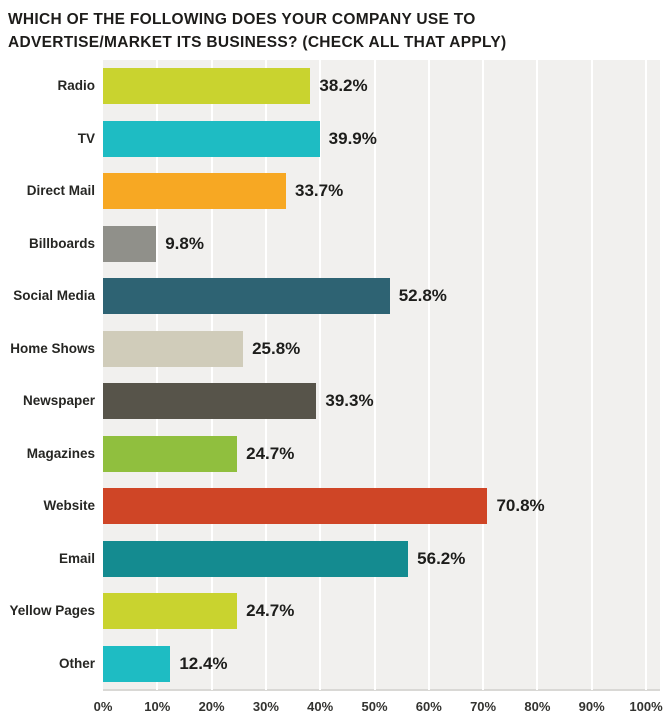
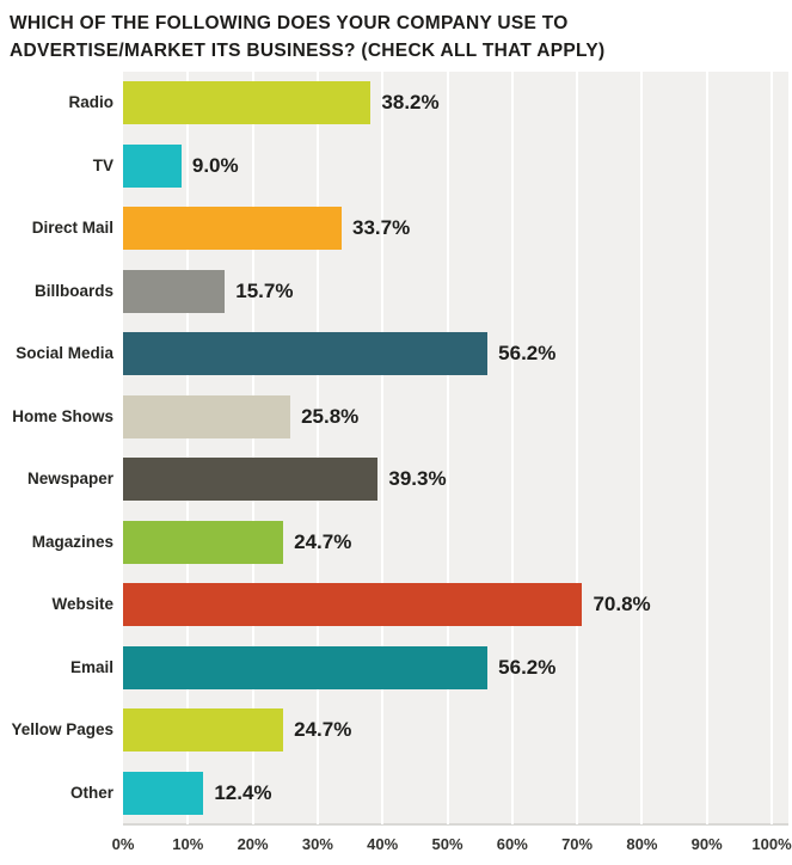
TV: 39.9% -> 9.0%
Billboards: 9.8% -> 15.7%
Social Media: 52.8% -> 56.2%
